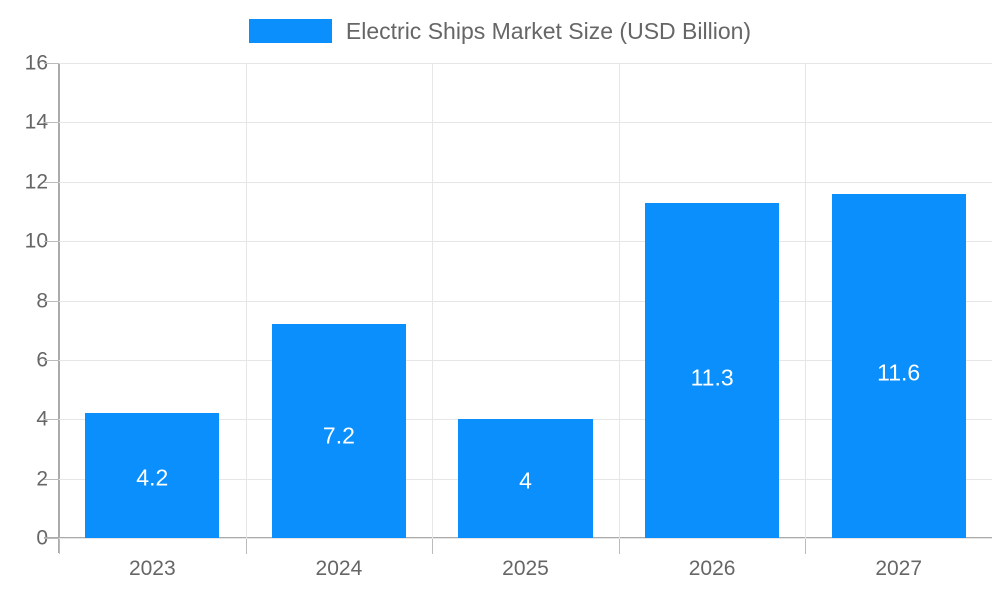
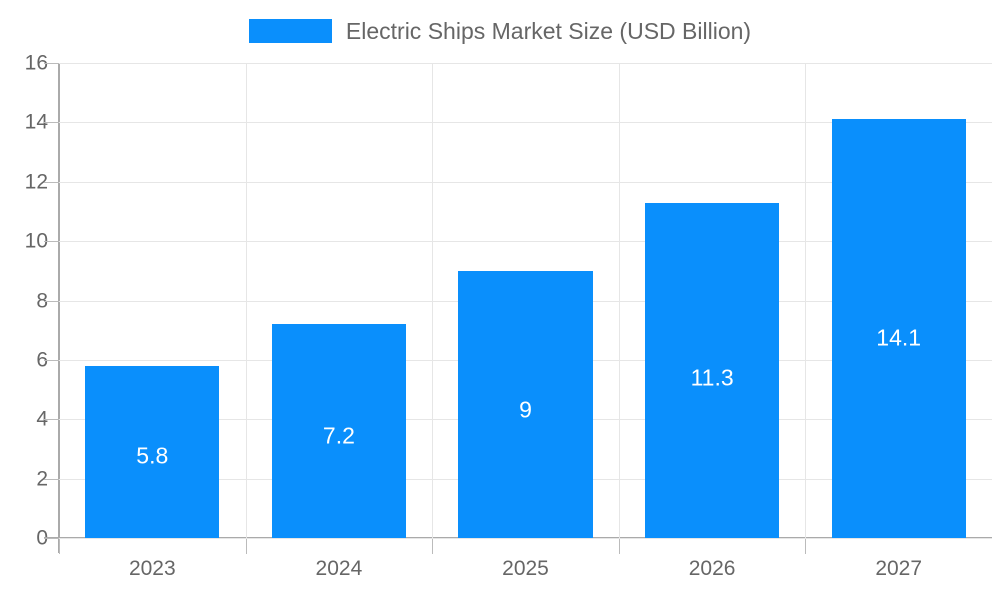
2023: 4.2 -> 5.8
2025: 4 -> 9
2027: 11.6 -> 14.1
